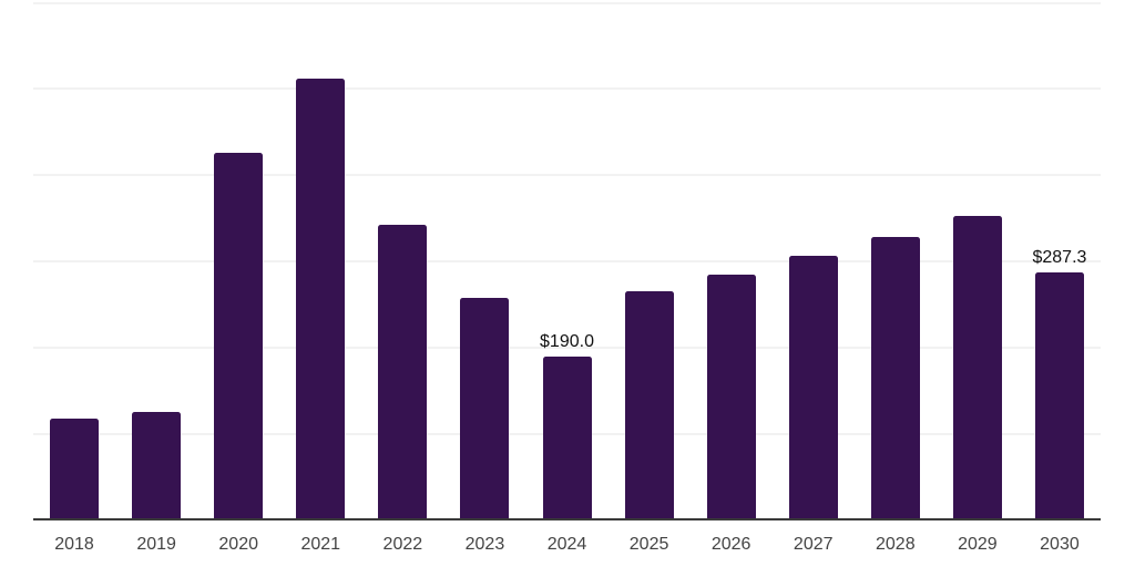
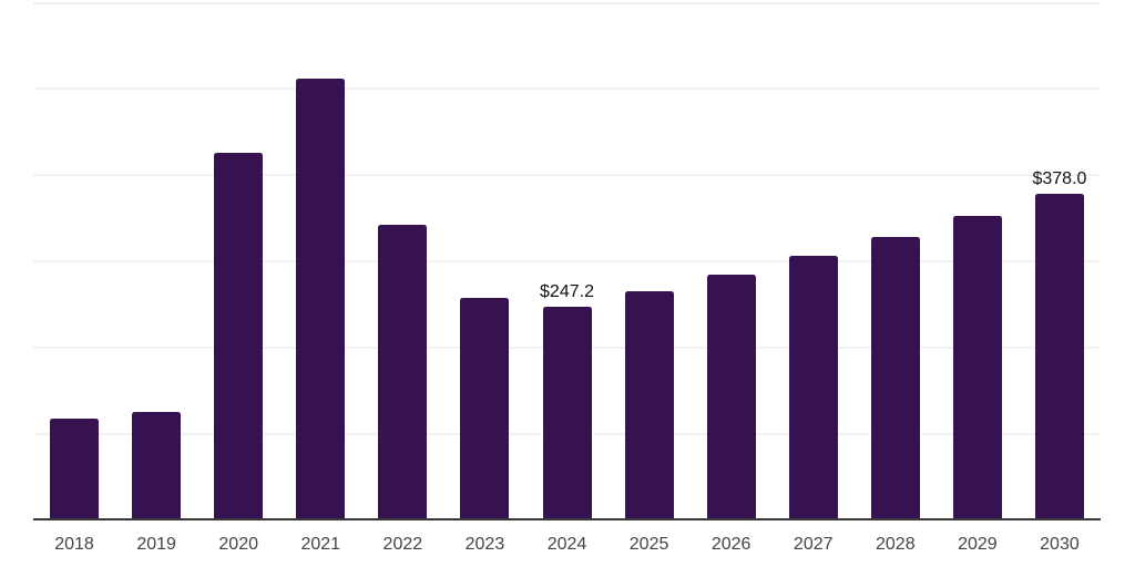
2024: $190.0 -> $247.2
2030: $287.3 -> $378.0
